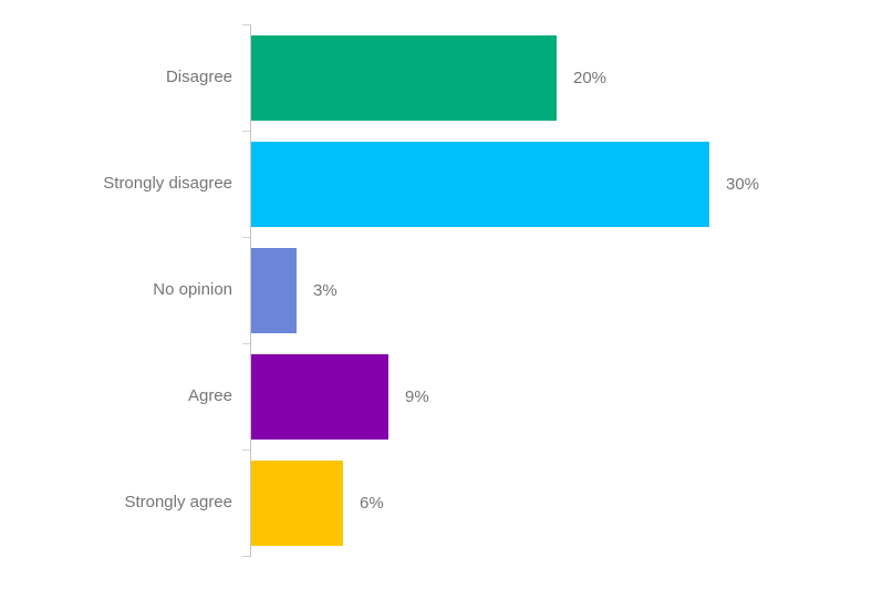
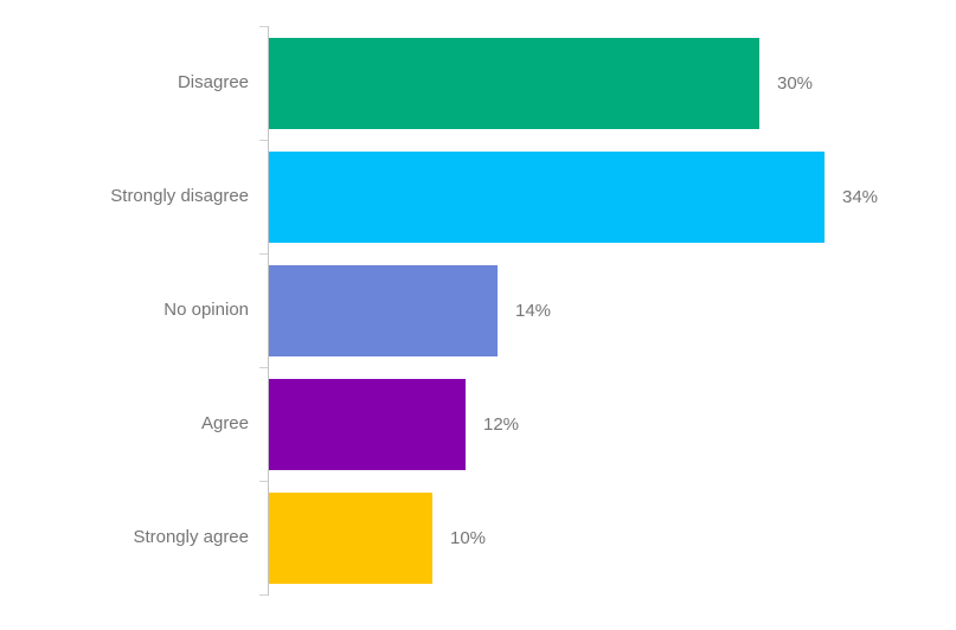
Disagree: 20% -> 30%
Strongly disagree: 30% -> 34%
No opinion: 3% -> 14%
Agree: 9% -> 12%
Strongly agree: 6% -> 10%
